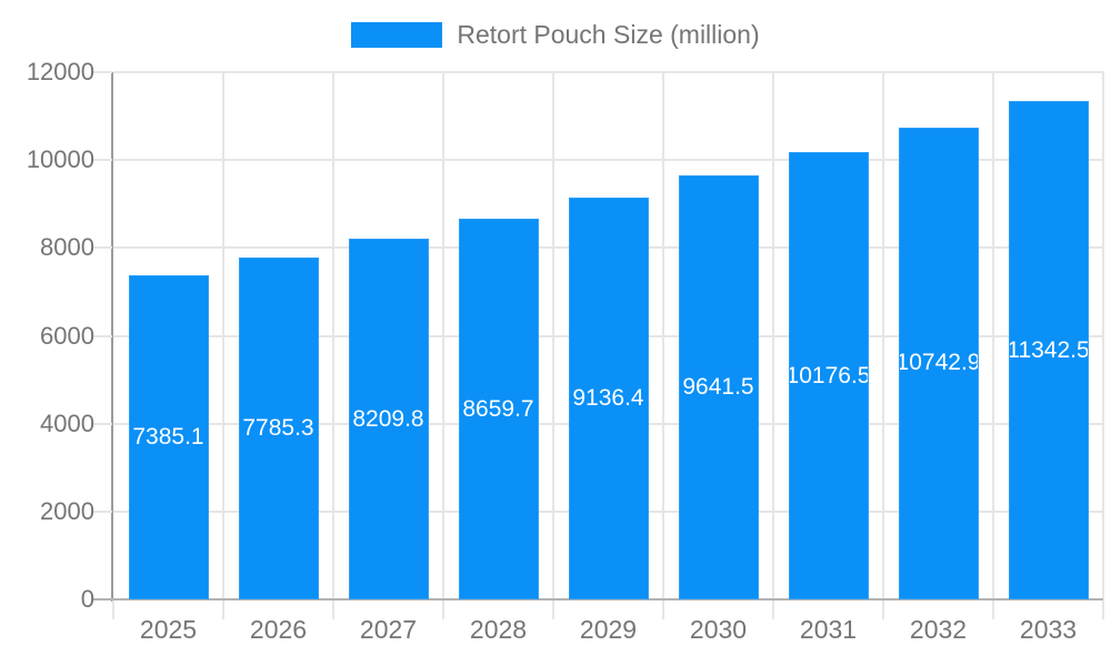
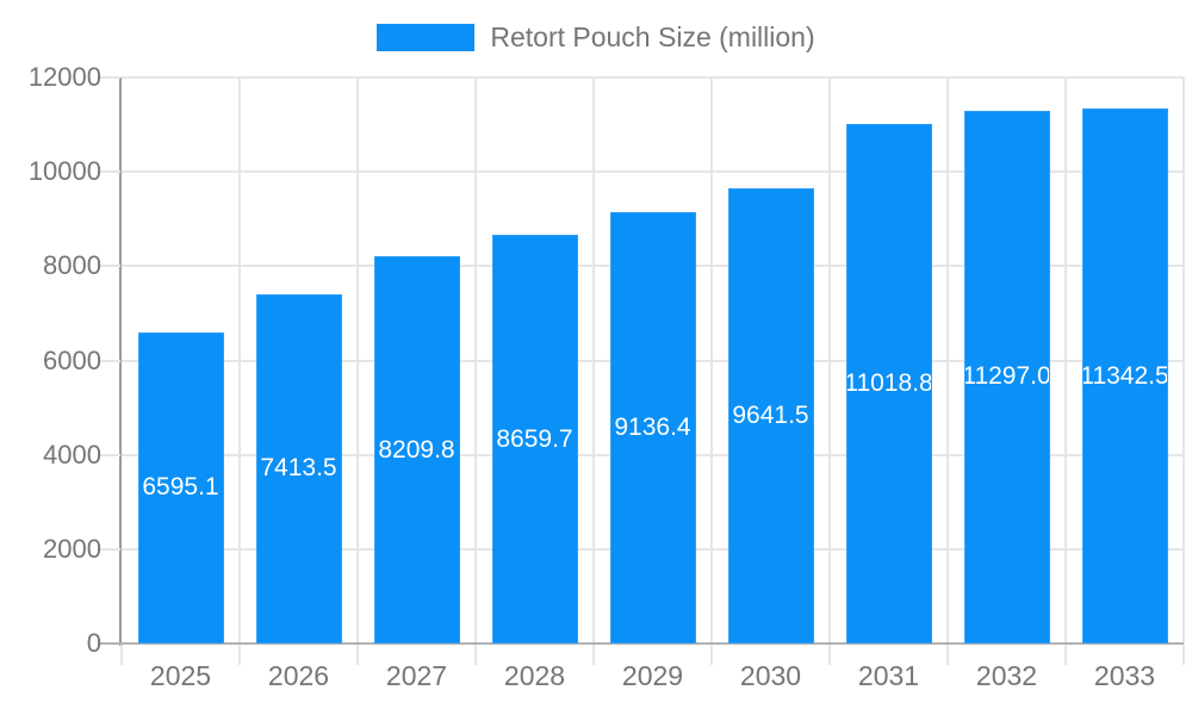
2025: 7385.1 -> 6595.1
2026: 7785.3 -> 7413.5
2031: 10176.5 -> 11018.8
2032: 10742.9 -> 11297.0
